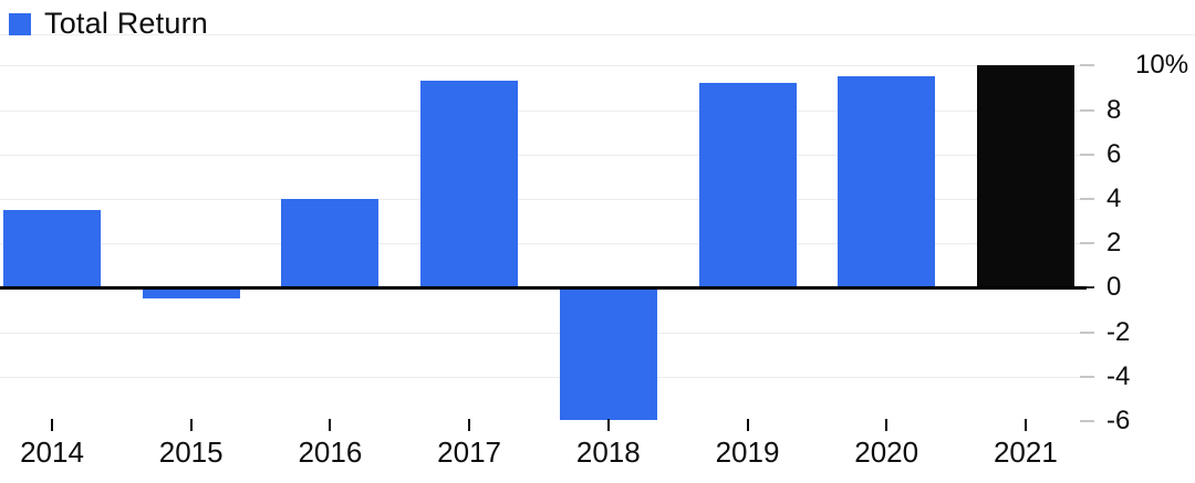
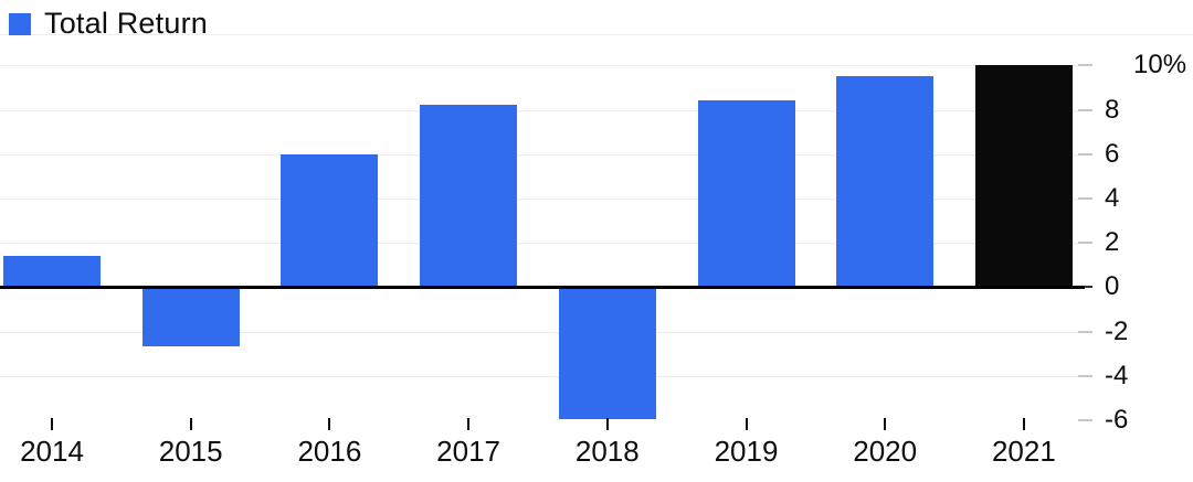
2014: 3.5 -> 1.4
2015: -0.4 -> -2.6
2016: 4.0 -> 6.0
2017: 9.3 -> 8.2
2019: 9.2 -> 8.4
